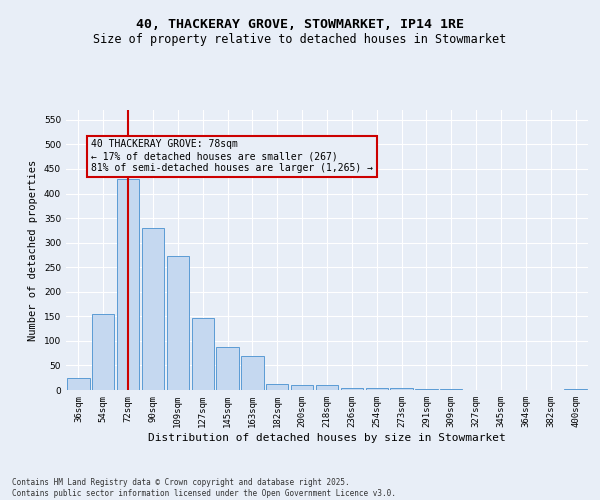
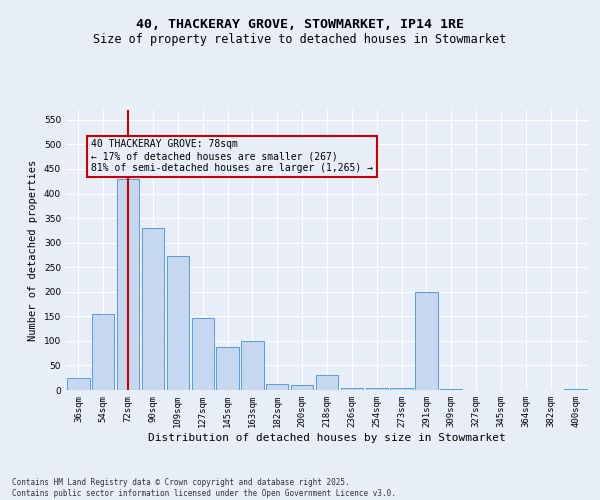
163sqm: 70 -> 100
218sqm: 10 -> 30
291sqm: 3 -> 200
